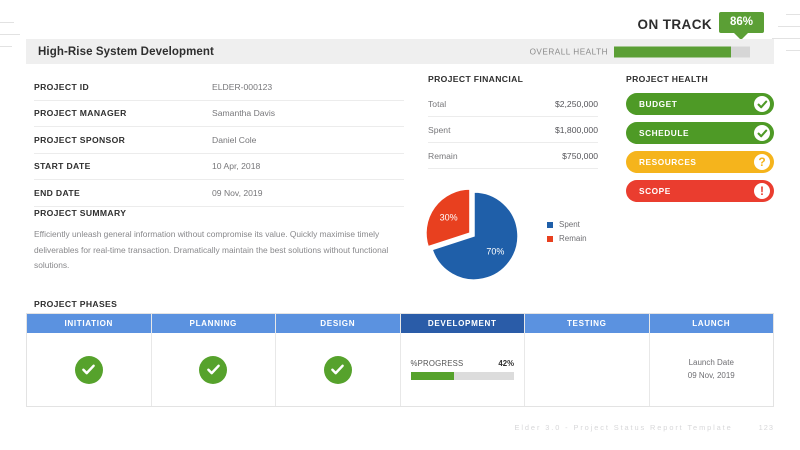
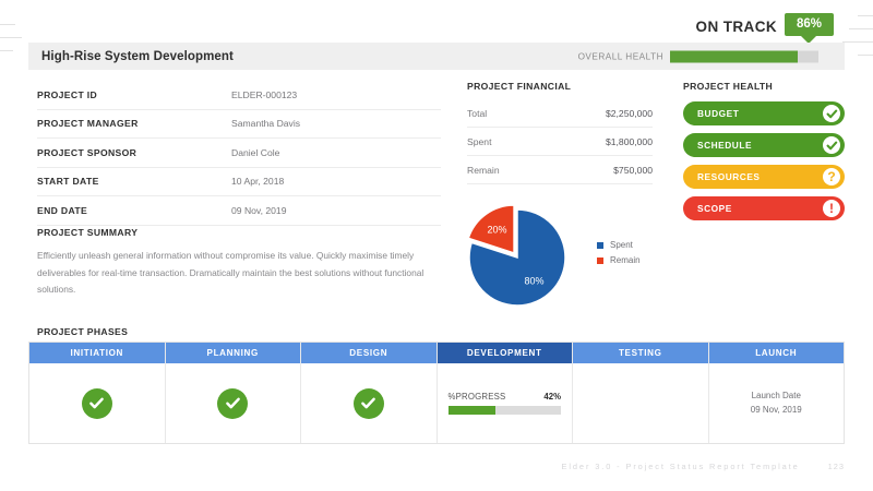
Spent: 70% -> 80%
Remain: 30% -> 20%
